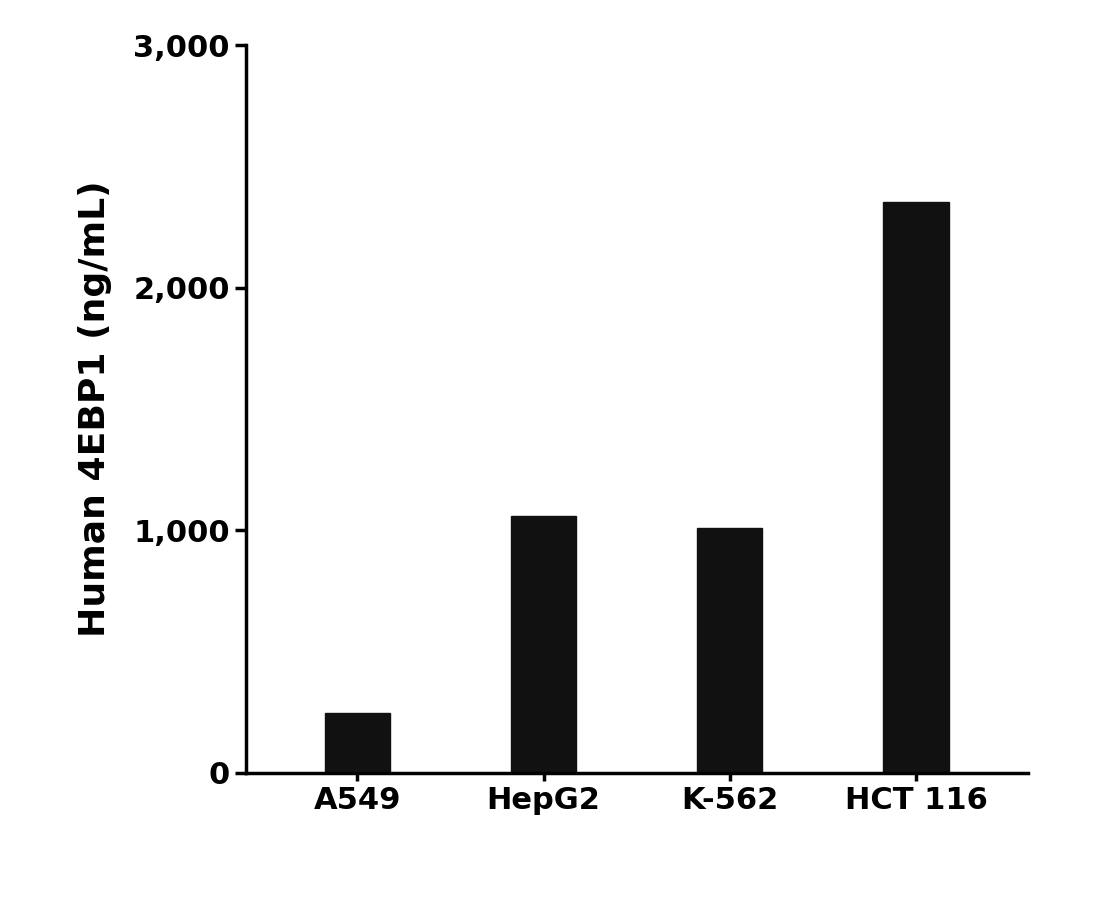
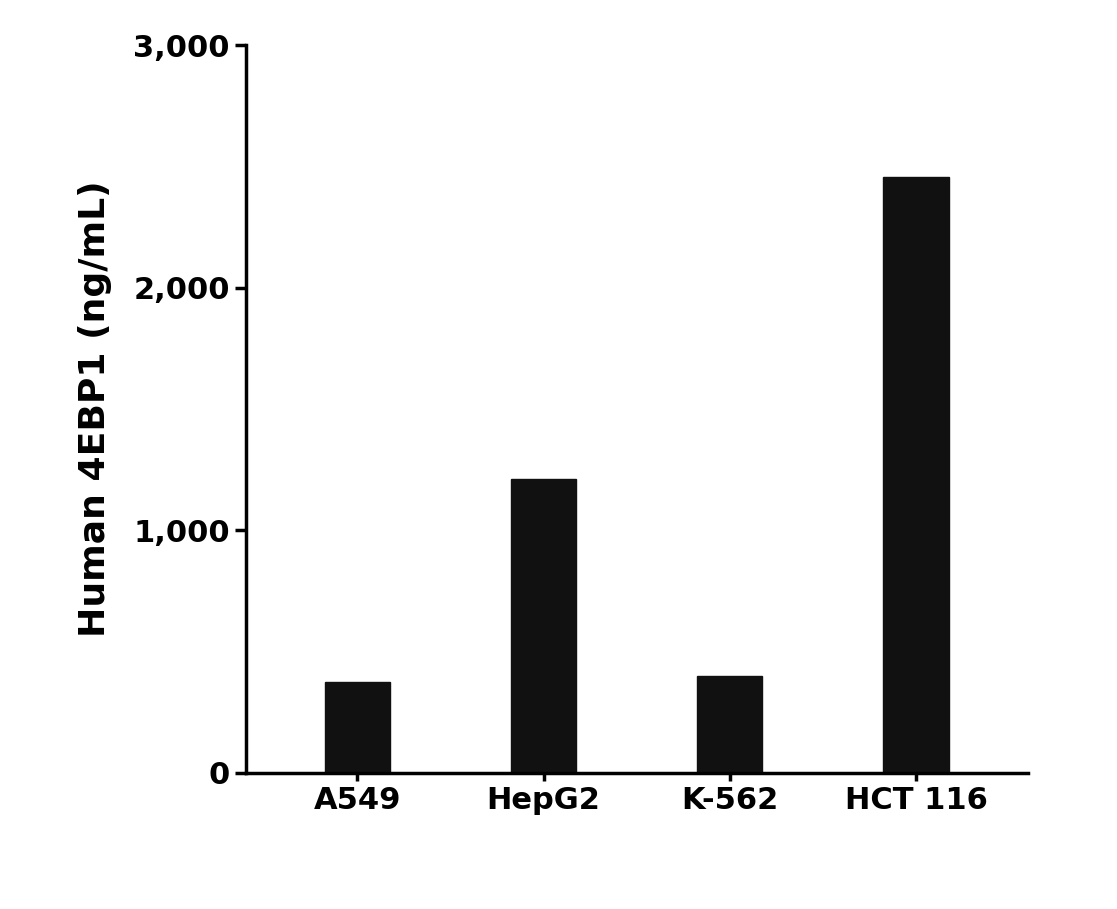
A549: 245 -> 376
HepG2: 1,060 -> 1,211
K-562: 1,010 -> 397
HCT 116: 2,355 -> 2,456
